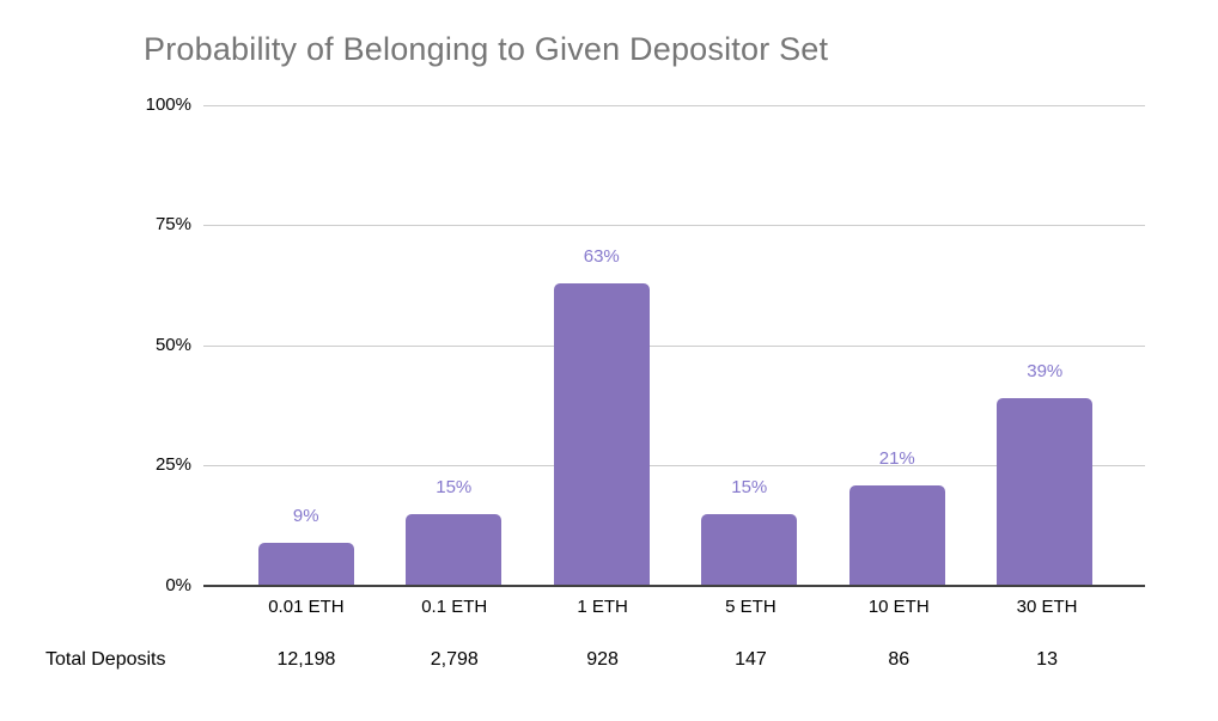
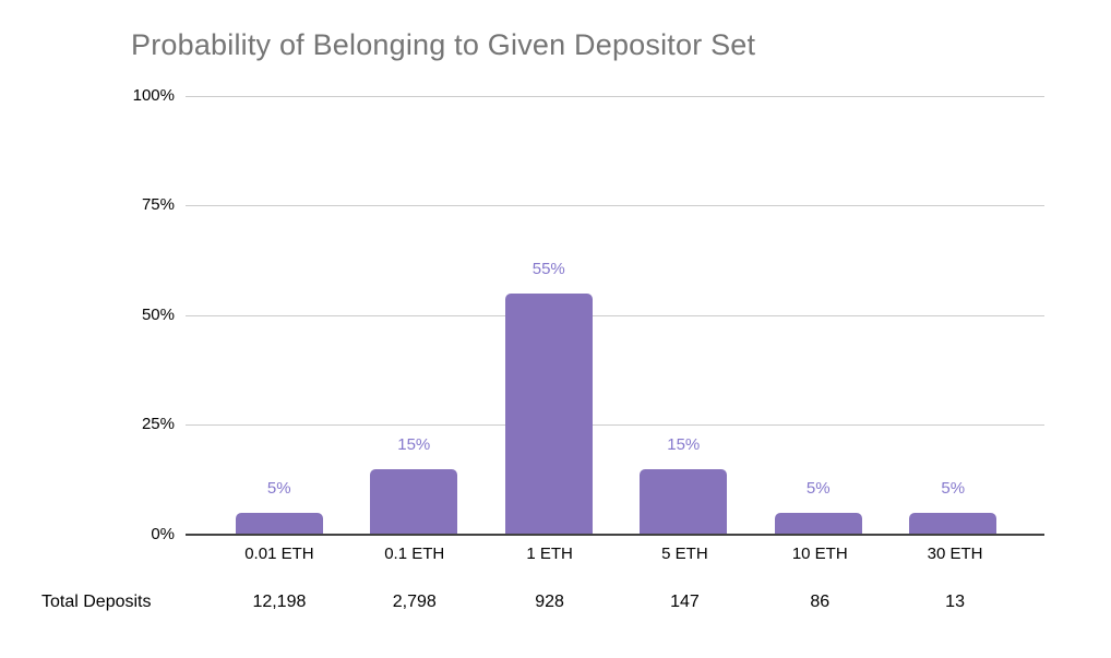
0.01 ETH: 9% -> 5%
1 ETH: 63% -> 55%
10 ETH: 21% -> 5%
30 ETH: 39% -> 5%
